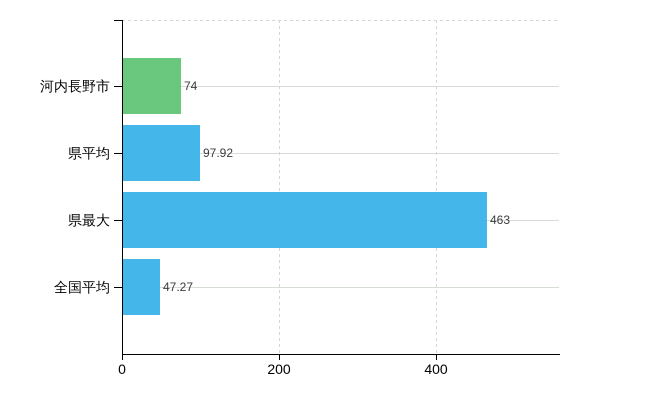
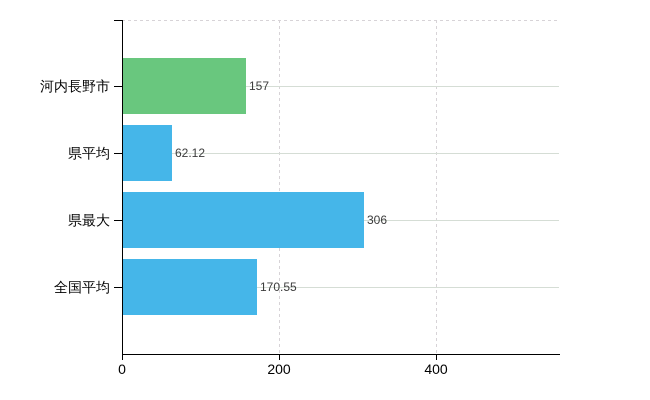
河内長野市: 74 -> 157
県平均: 97.92 -> 62.12
県最大: 463 -> 306
全国平均: 47.27 -> 170.55
